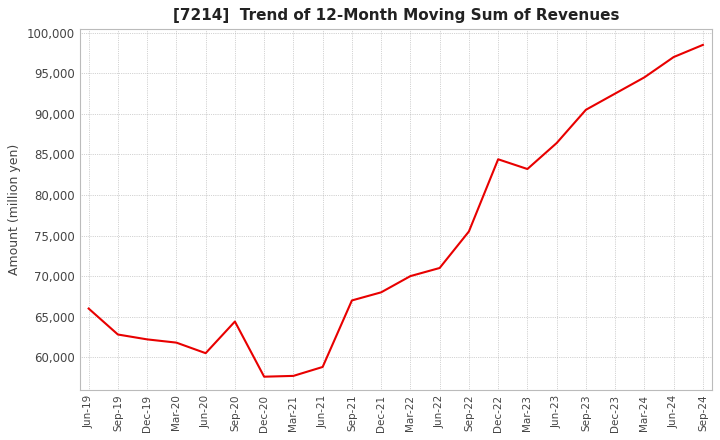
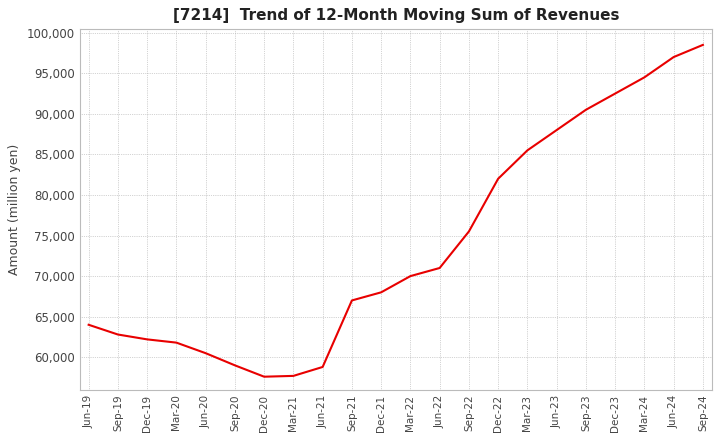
Jun-19: 66,000 -> 64,000
Sep-20: 64,400 -> 59,000
Dec-22: 84,400 -> 82,000
Mar-23: 83,200 -> 85,500
Jun-23: 86,400 -> 88,000
